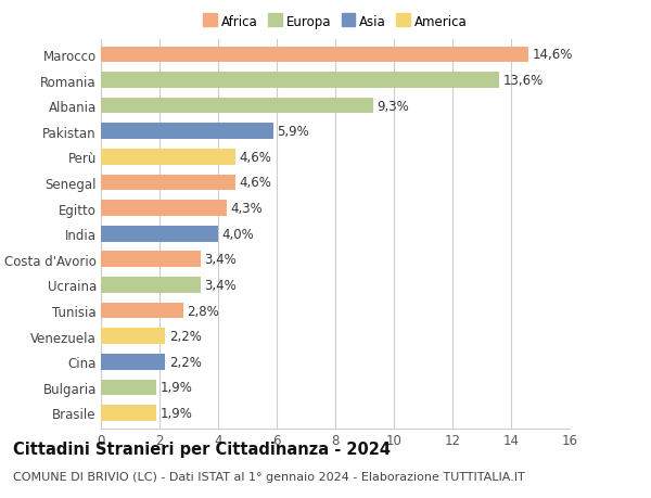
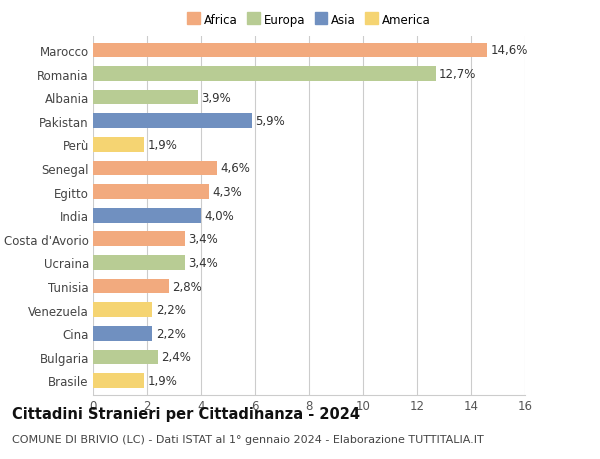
Romania: 13,6% -> 12,7%
Albania: 9,3% -> 3,9%
Perù: 4,6% -> 1,9%
Bulgaria: 1,9% -> 2,4%
